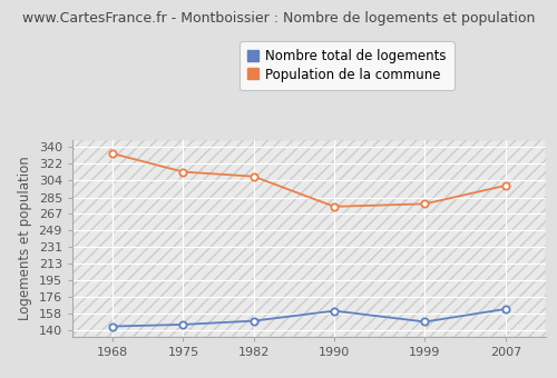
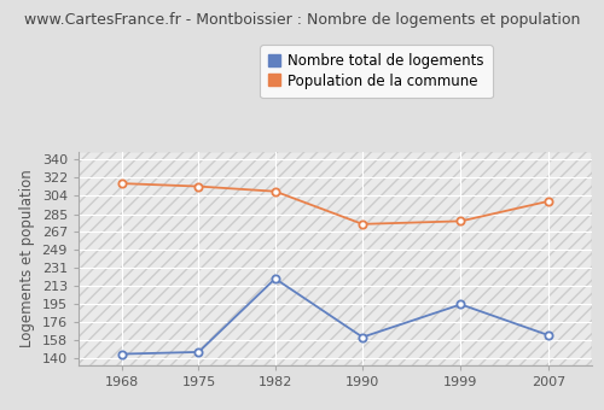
Population de la commune/1968: 333 -> 316
Nombre total de logements/1982: 150 -> 220
Nombre total de logements/1999: 149 -> 194
